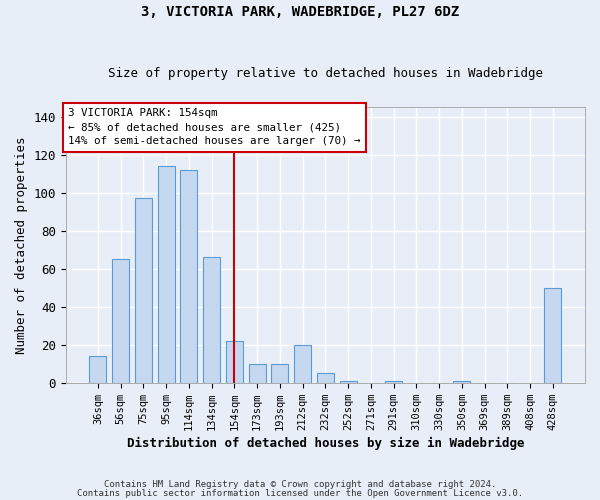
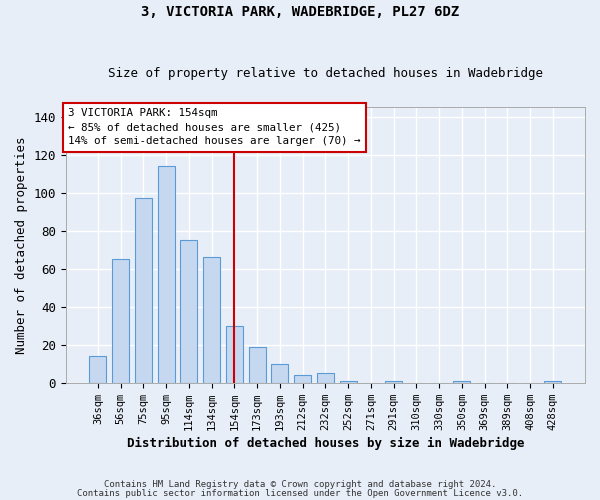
114sqm: 112 -> 75
154sqm: 22 -> 30
173sqm: 10 -> 19
212sqm: 20 -> 4
428sqm: 50 -> 1
